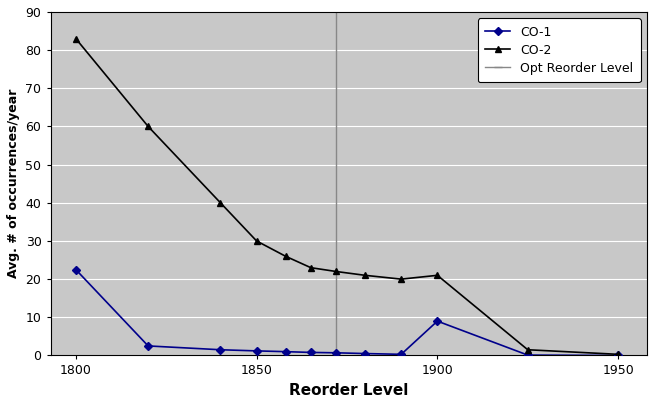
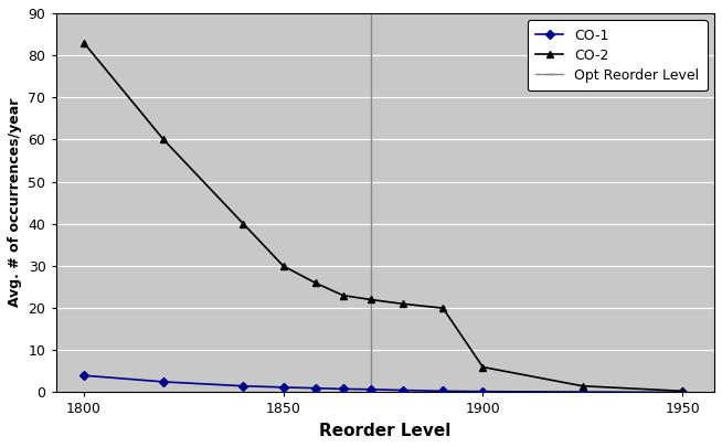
CO-1/1800: 22.5 -> 4.0
CO-1/1900: 9.0 -> 0.2
CO-2/1900: 21.0 -> 6.0
